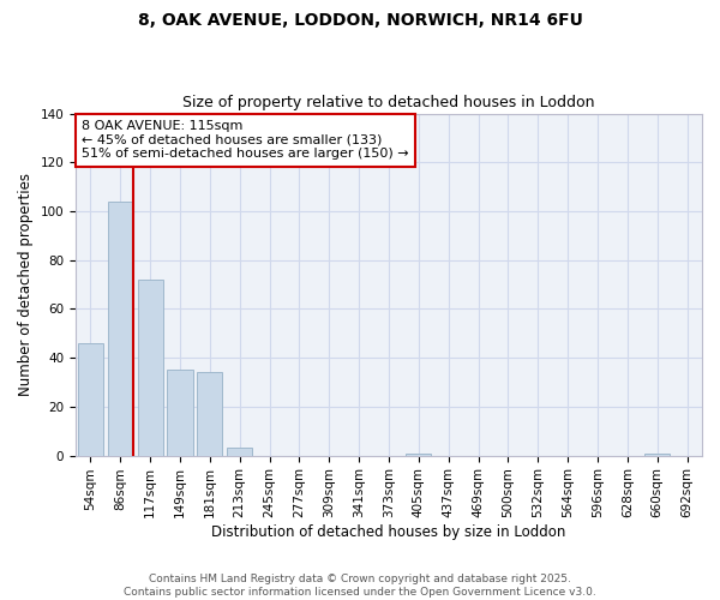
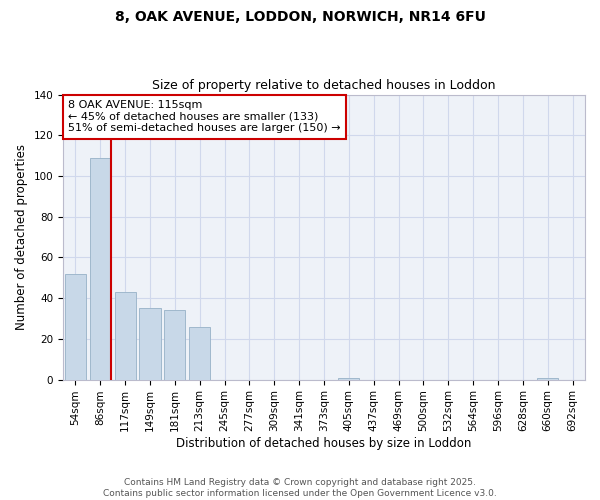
54sqm: 46 -> 52
86sqm: 104 -> 109
117sqm: 72 -> 43
213sqm: 3 -> 26
